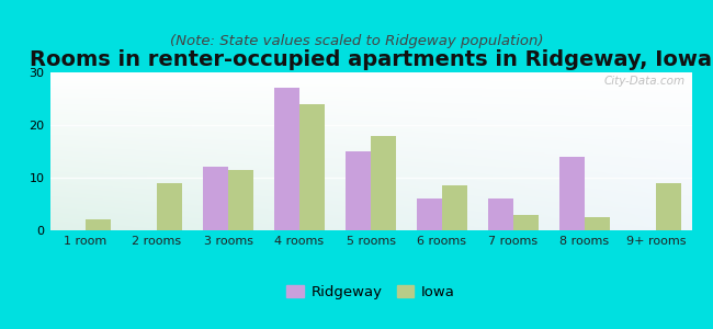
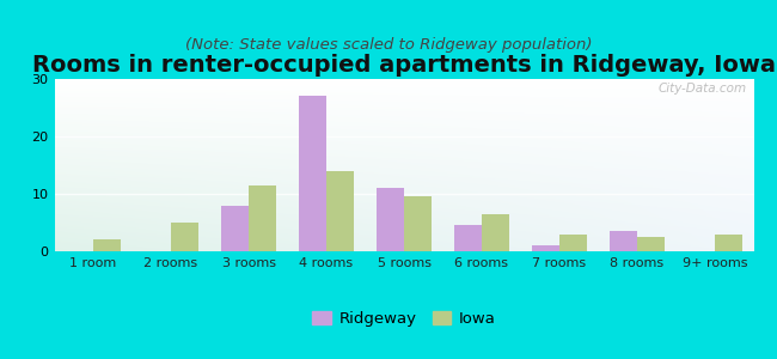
Iowa/2 rooms: 9.0 -> 5.0
Ridgeway/3 rooms: 12.0 -> 8.0
Iowa/4 rooms: 24.0 -> 14.0
Ridgeway/5 rooms: 15.0 -> 11.0
Iowa/5 rooms: 18.0 -> 9.5
Ridgeway/6 rooms: 6.0 -> 4.5
Iowa/6 rooms: 8.5 -> 6.5
Ridgeway/7 rooms: 6.0 -> 1.0
Ridgeway/8 rooms: 14.0 -> 3.5
Iowa/9+ rooms: 9.0 -> 3.0
